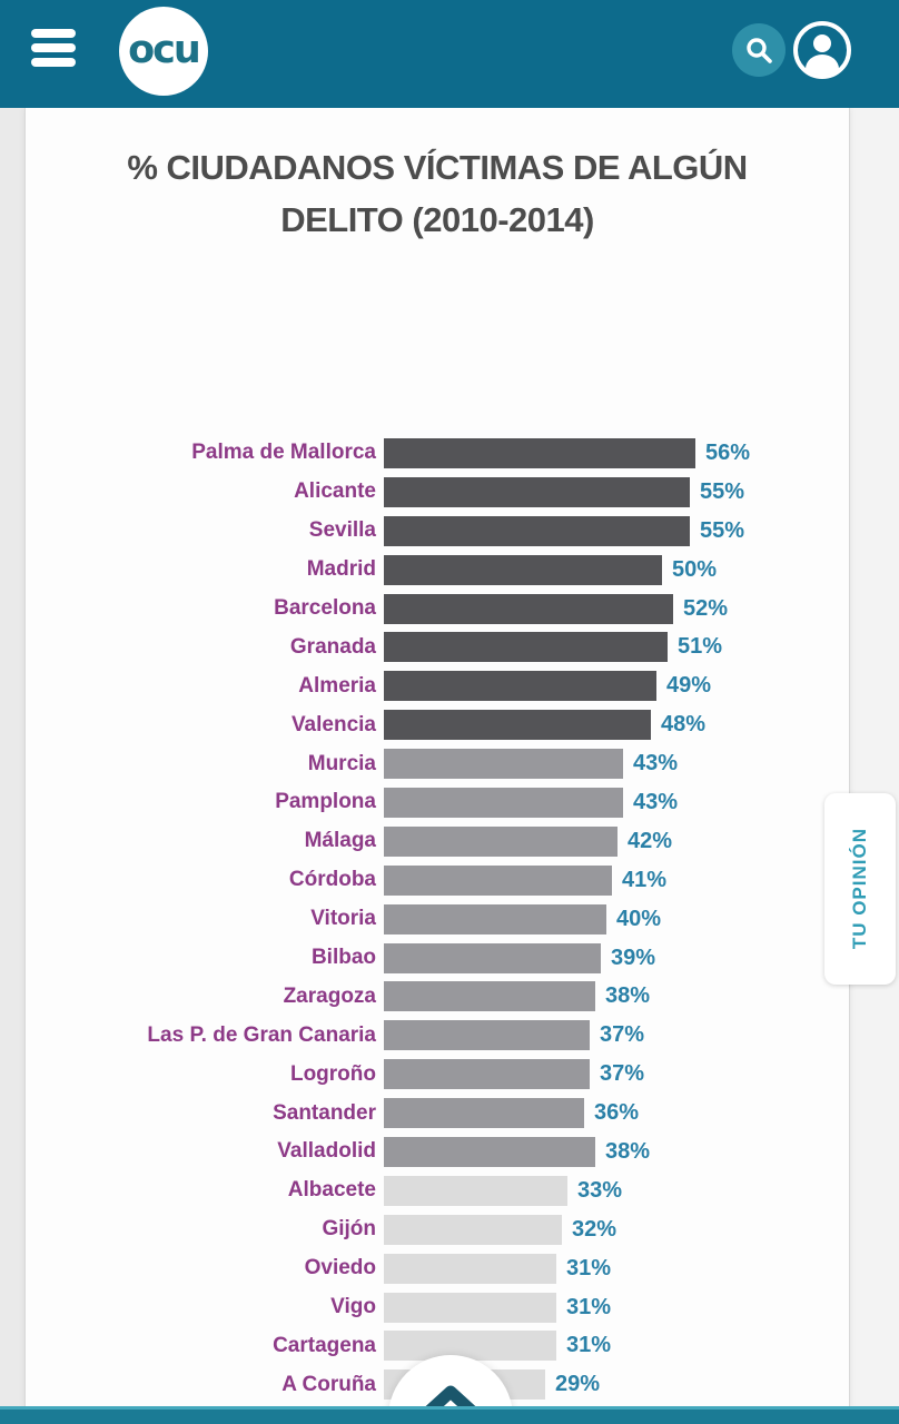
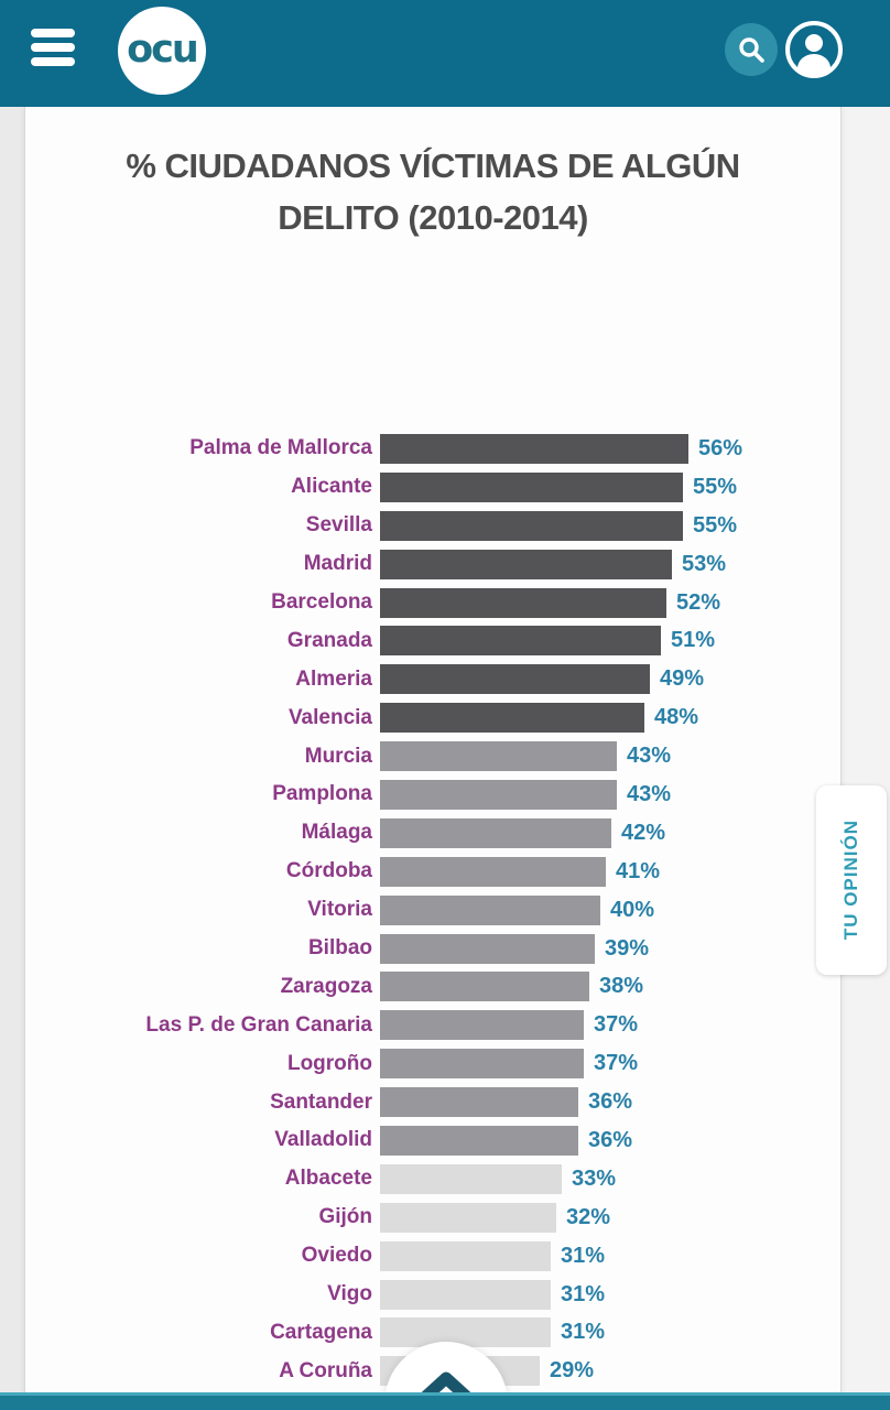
Madrid: 50% -> 53%
Valladolid: 38% -> 36%
